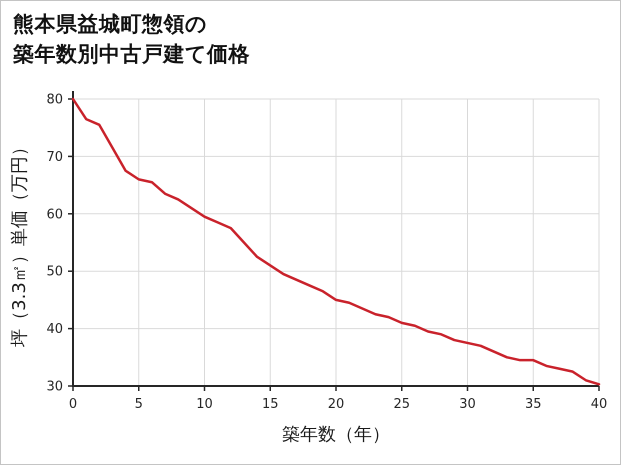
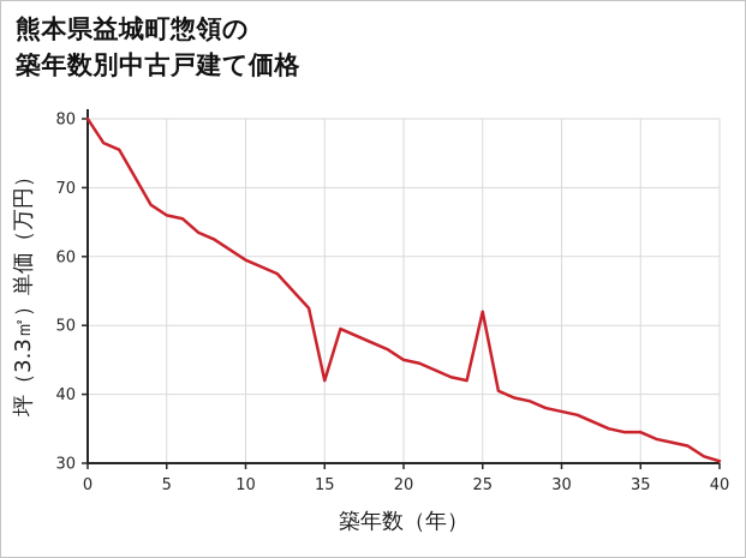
15: 51 -> 42
25: 41 -> 52
